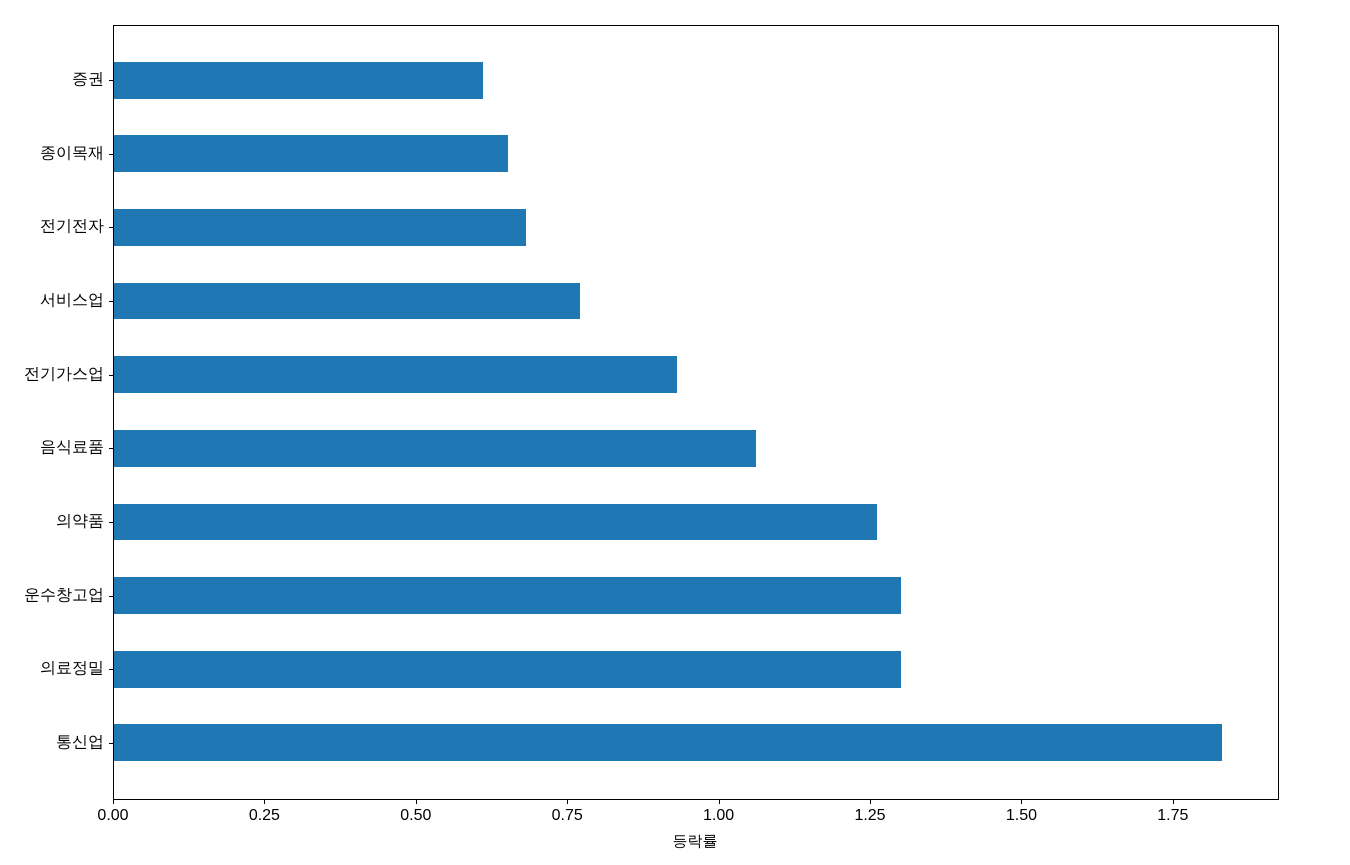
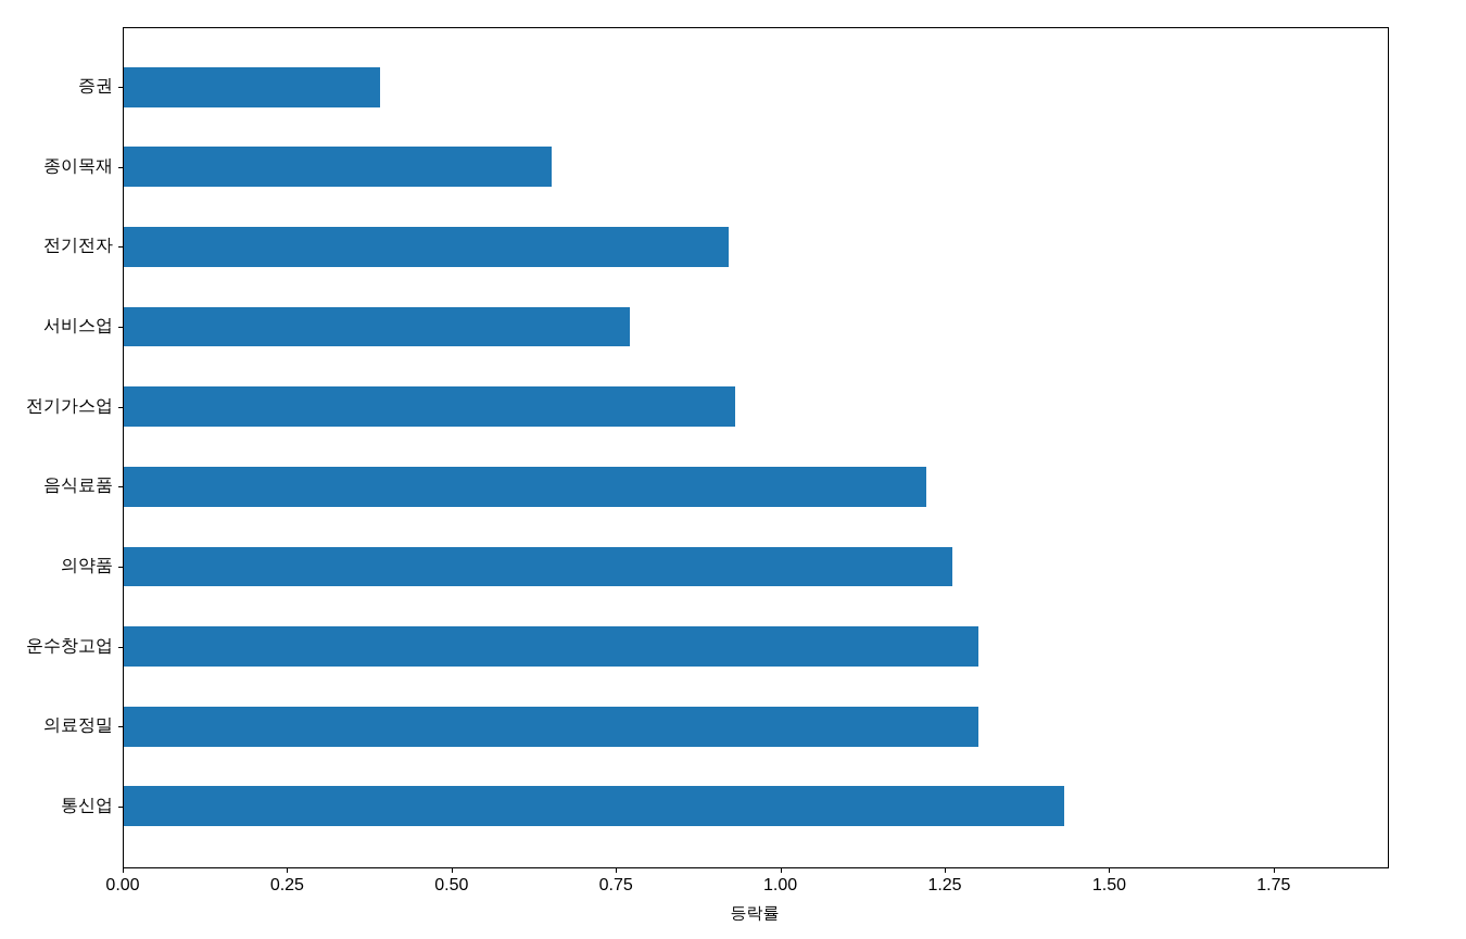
증권: 0.61 -> 0.39
전기전자: 0.68 -> 0.92
음식료품: 1.06 -> 1.22
통신업: 1.83 -> 1.43
